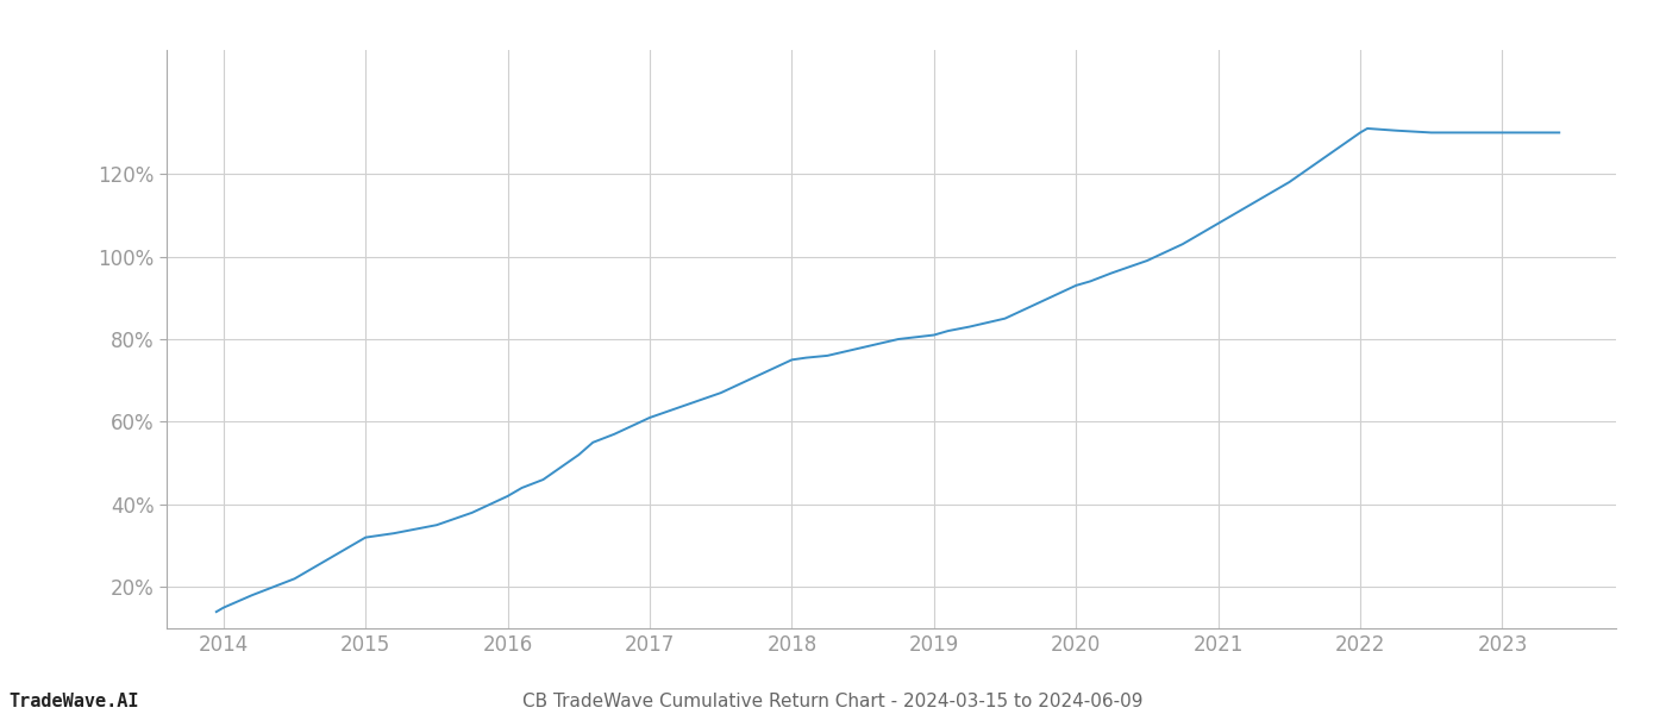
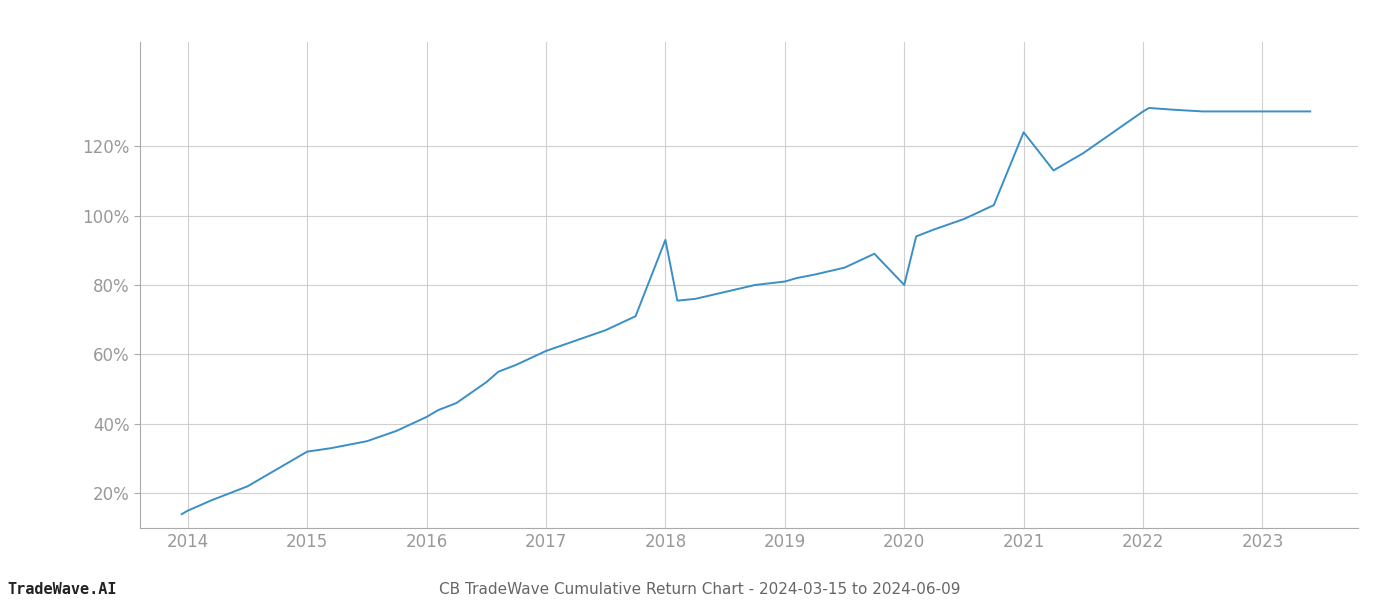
2018: 75.0% -> 93.0%
2020: 93.0% -> 80.0%
2021: 108.0% -> 124.0%
